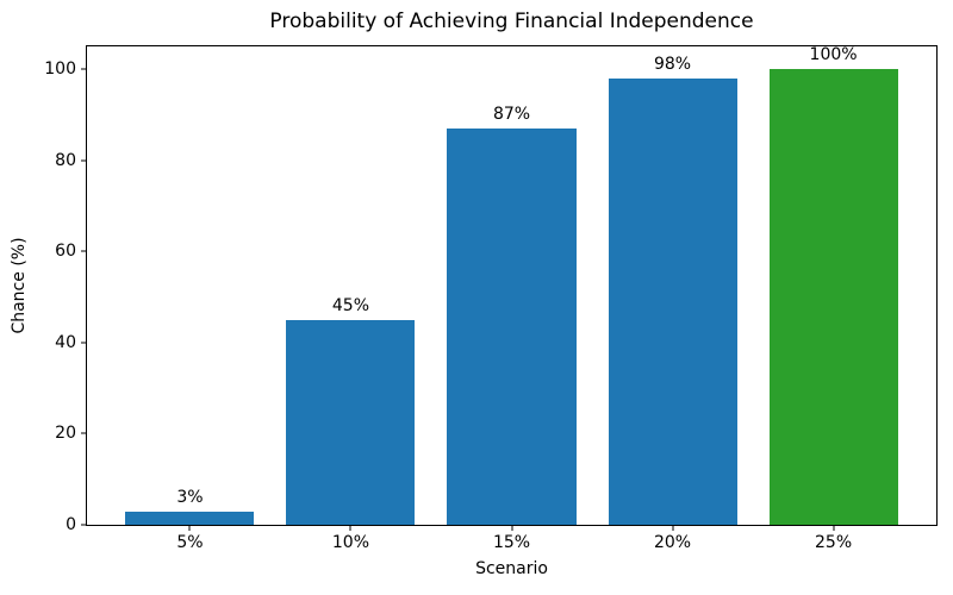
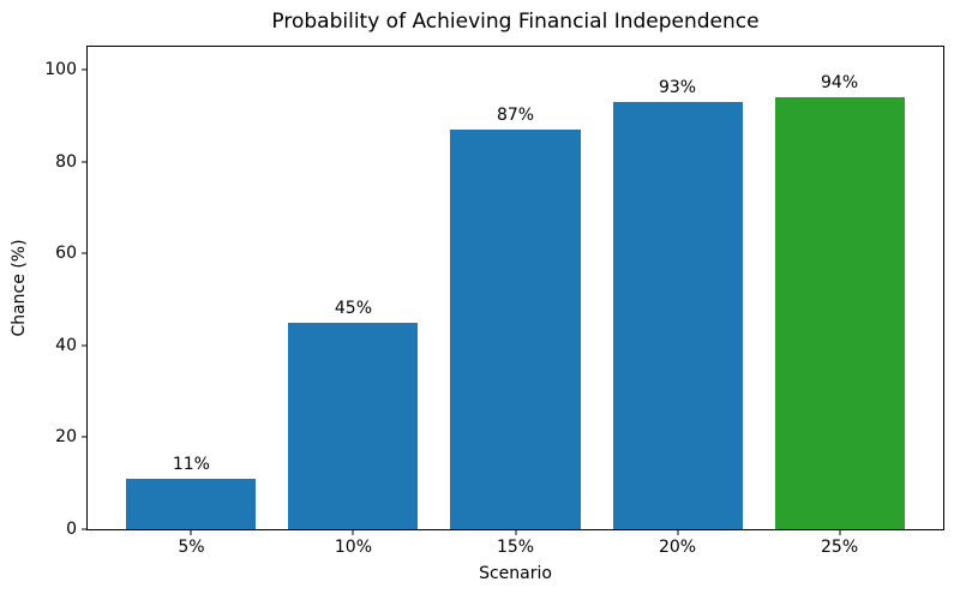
5%: 3% -> 11%
20%: 98% -> 93%
25%: 100% -> 94%
